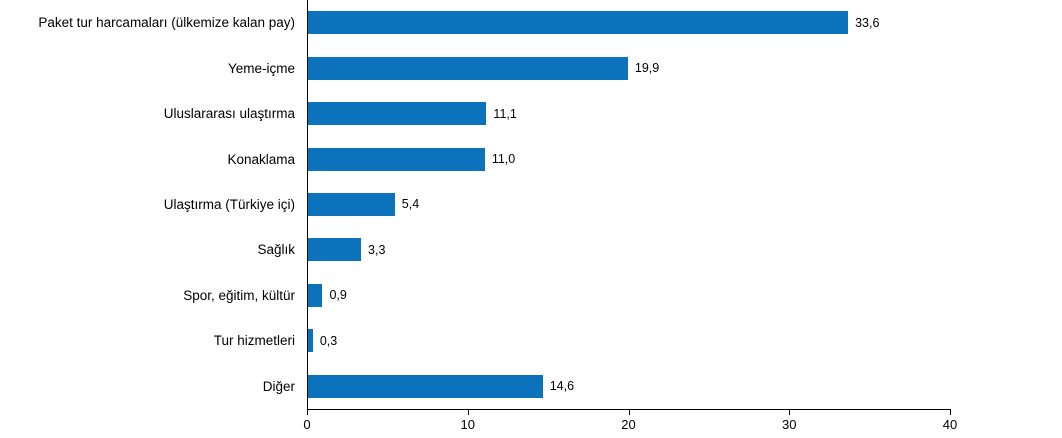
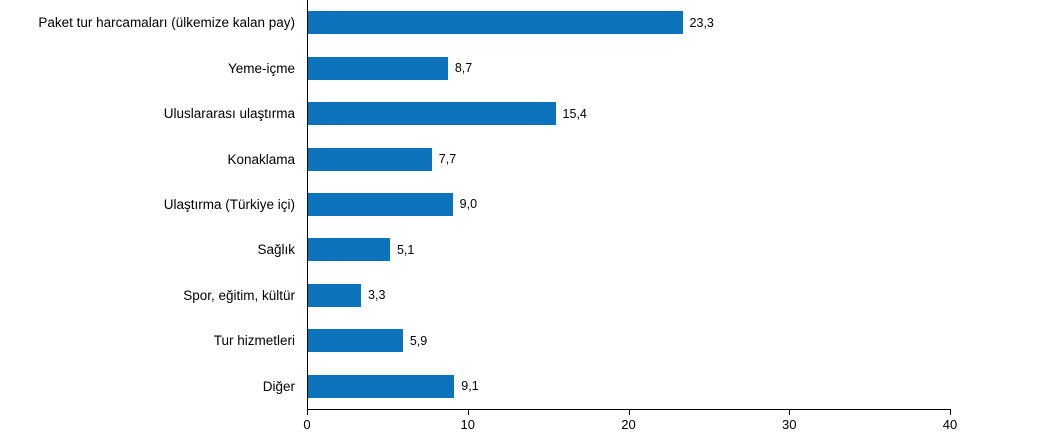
Paket tur harcamaları (ülkemize kalan pay): 33,6 -> 23,3
Yeme-içme: 19,9 -> 8,7
Uluslararası ulaştırma: 11,1 -> 15,4
Konaklama: 11,0 -> 7,7
Ulaştırma (Türkiye içi): 5,4 -> 9,0
Sağlık: 3,3 -> 5,1
Spor, eğitim, kültür: 0,9 -> 3,3
Tur hizmetleri: 0,3 -> 5,9
Diğer: 14,6 -> 9,1
